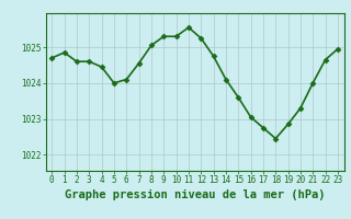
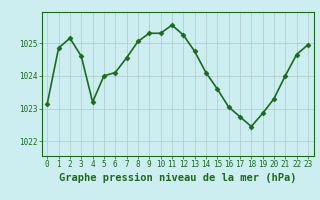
0: 1024.70 -> 1023.15
2: 1024.60 -> 1025.15
4: 1024.45 -> 1023.20
